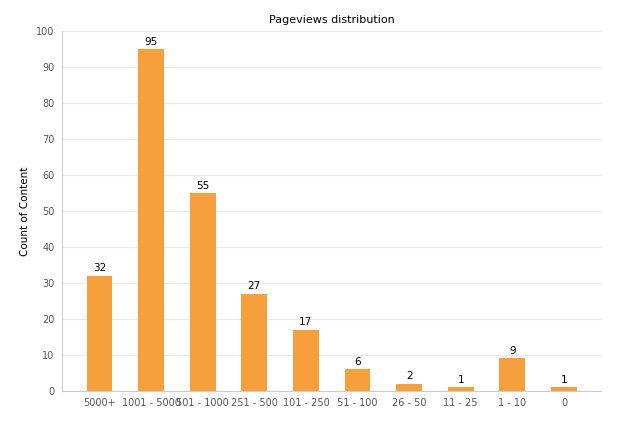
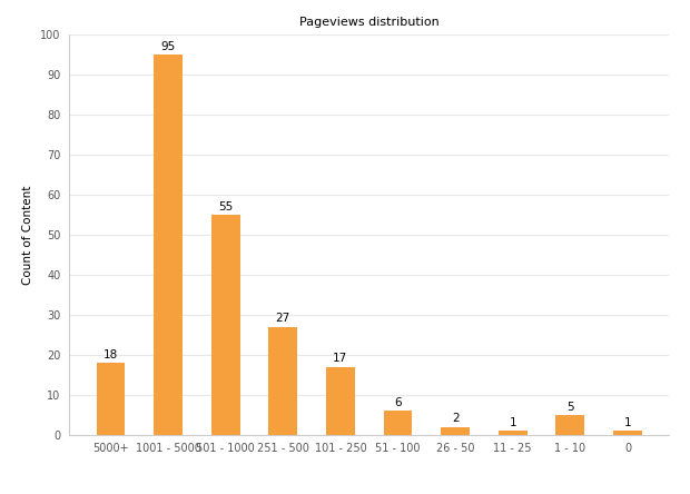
5000+: 32 -> 18
1 - 10: 9 -> 5
